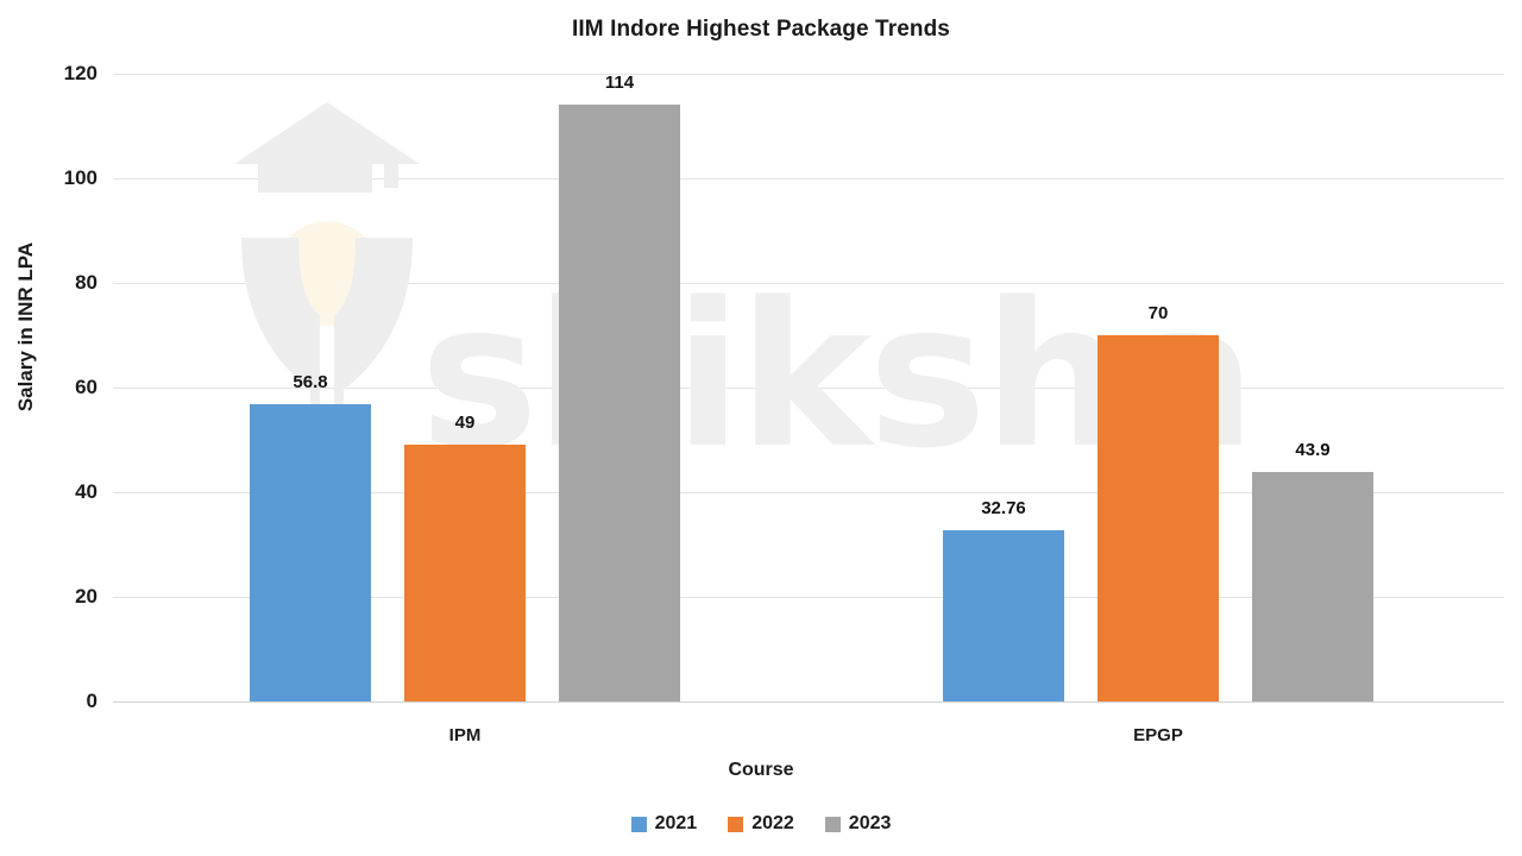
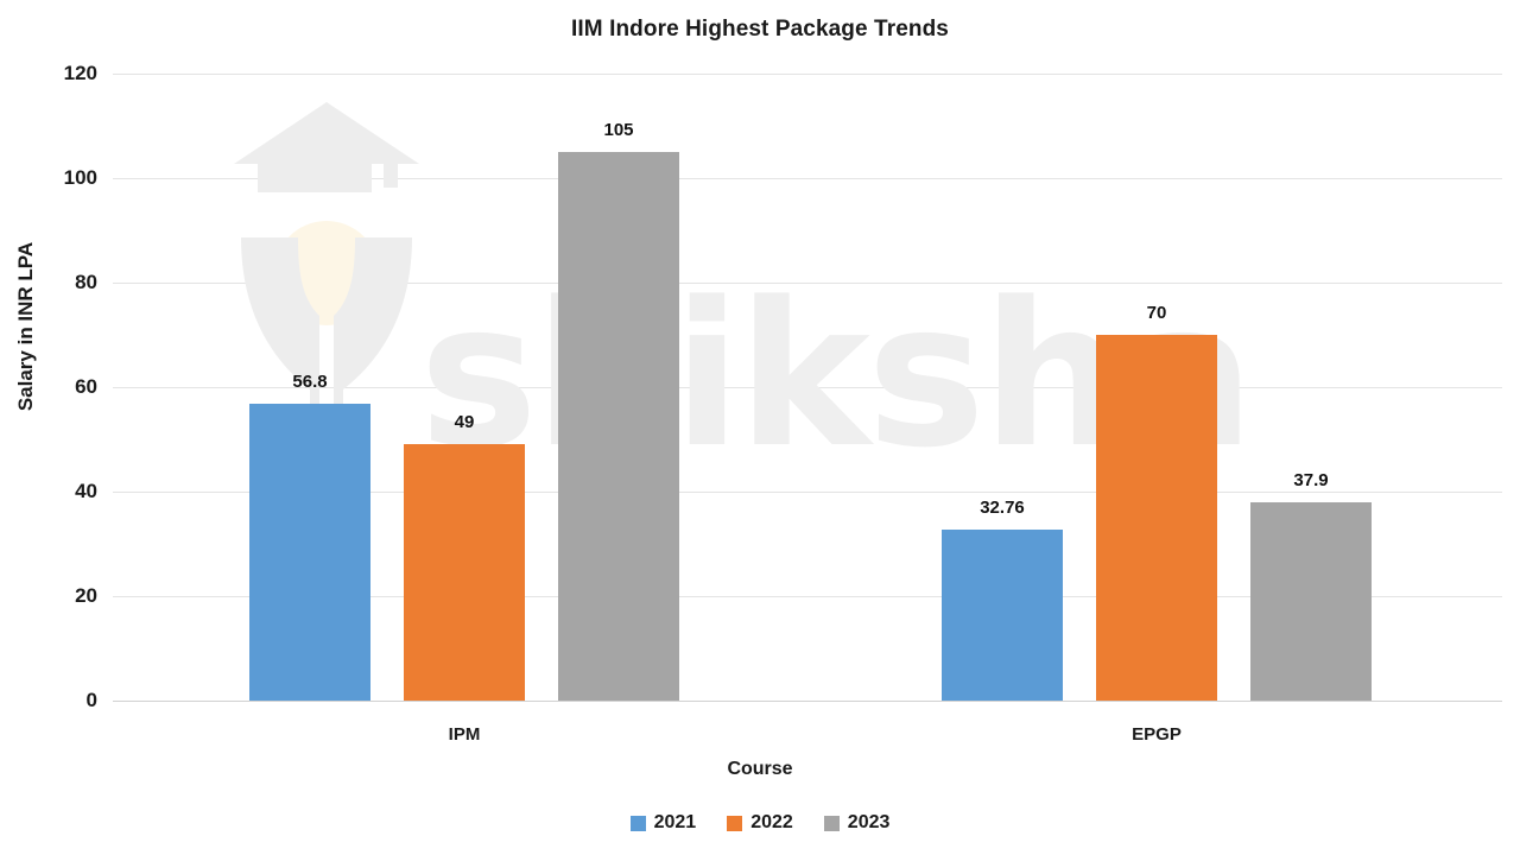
2023/IPM: 114 -> 105
2023/EPGP: 43.9 -> 37.9
